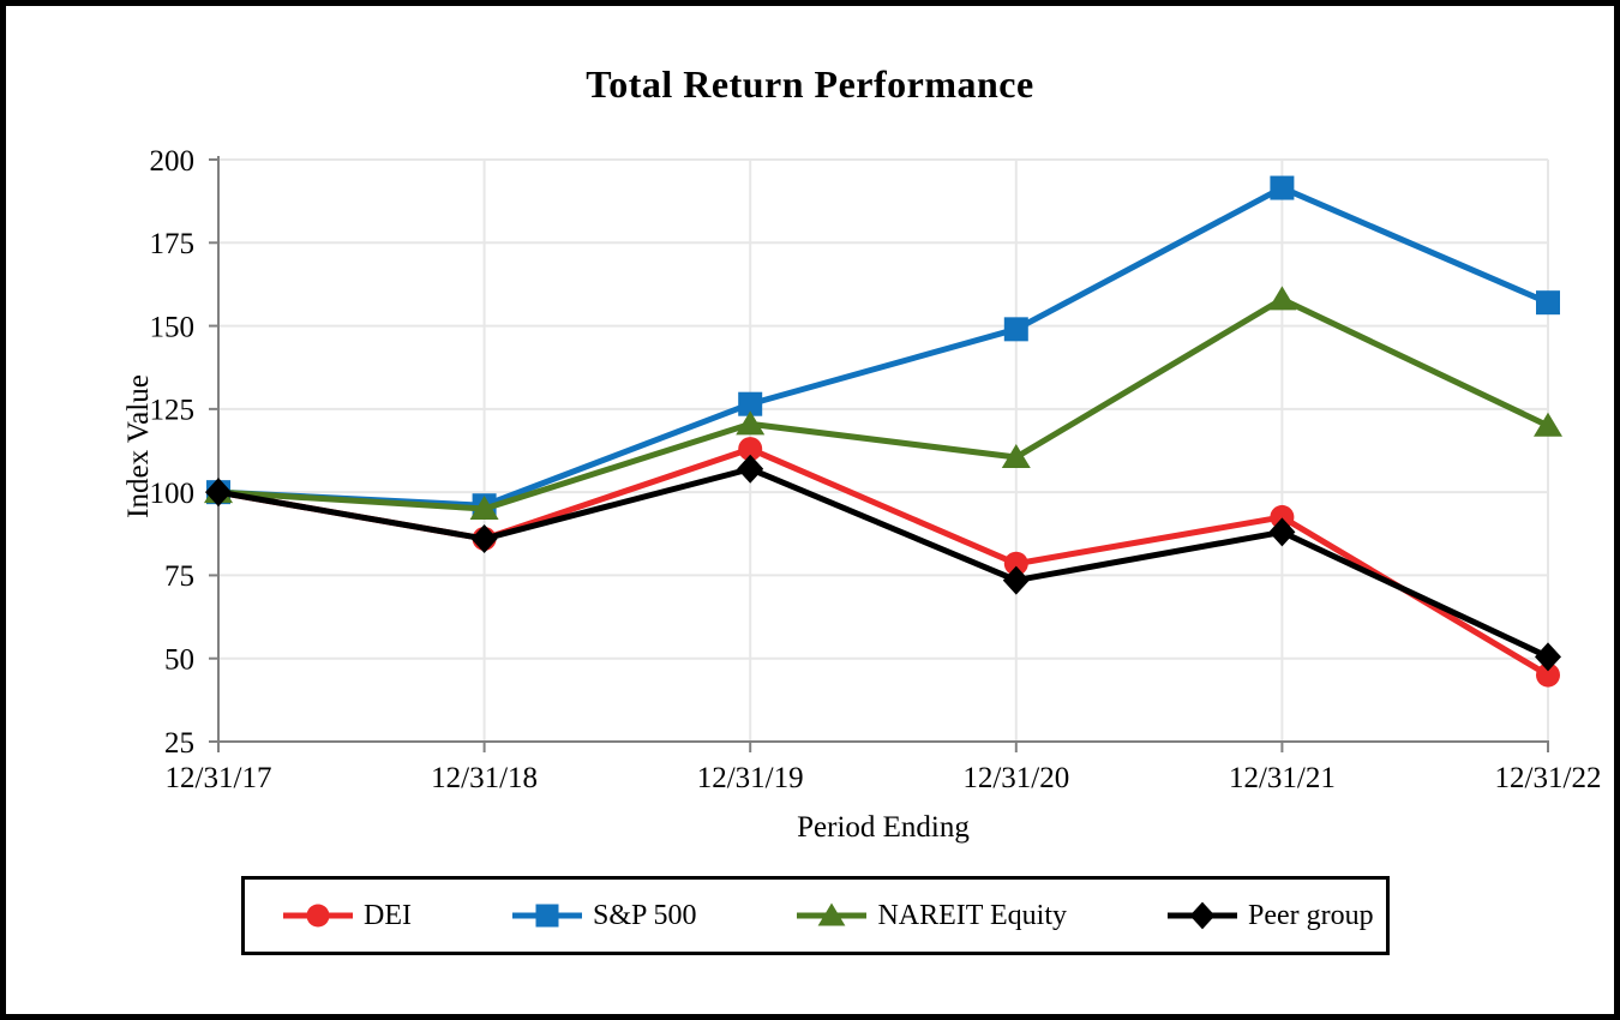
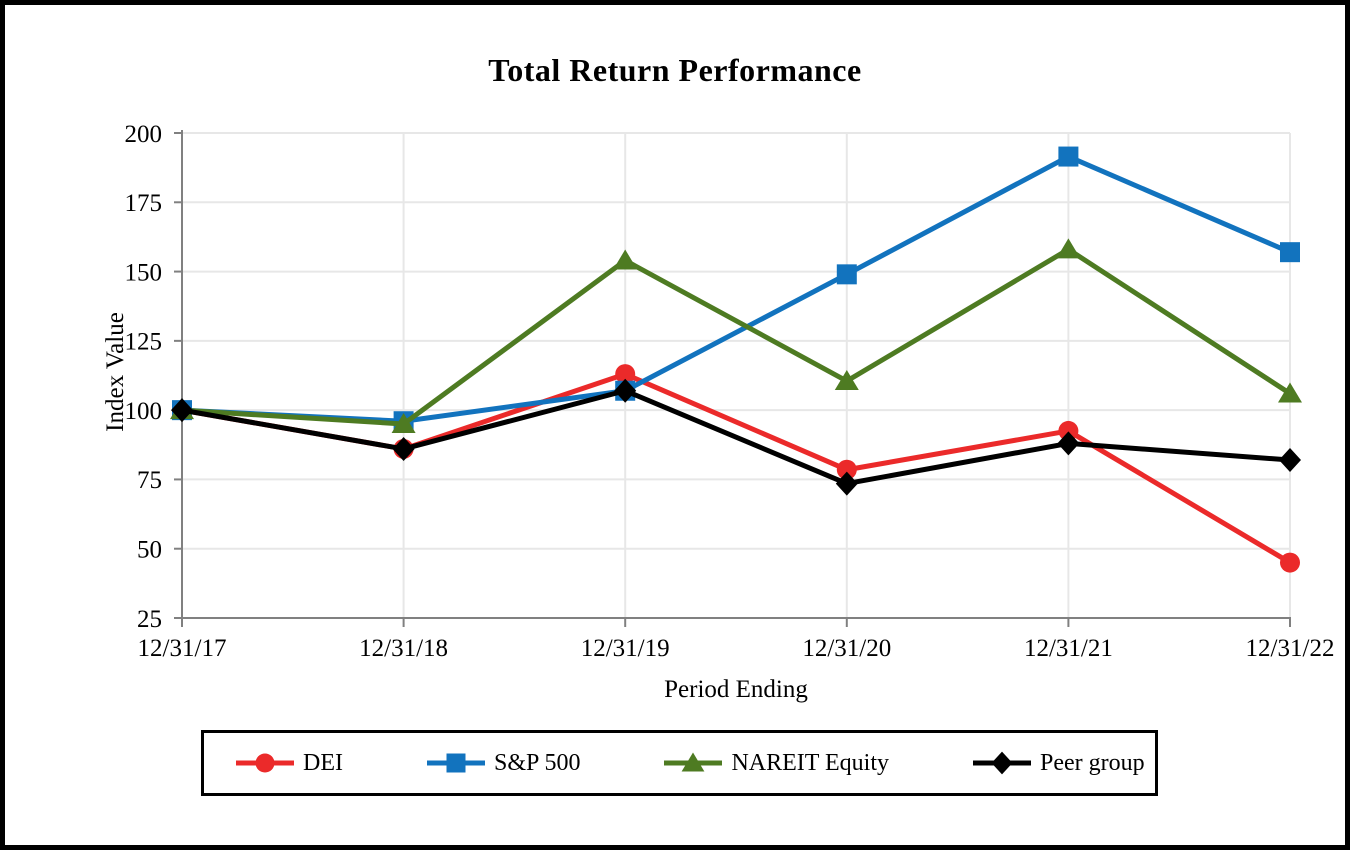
S&P 500/12/31/19: 126 -> 107
NAREIT Equity/12/31/19: 120 -> 154
NAREIT Equity/12/31/22: 120 -> 106
Peer group/12/31/22: 50 -> 82
